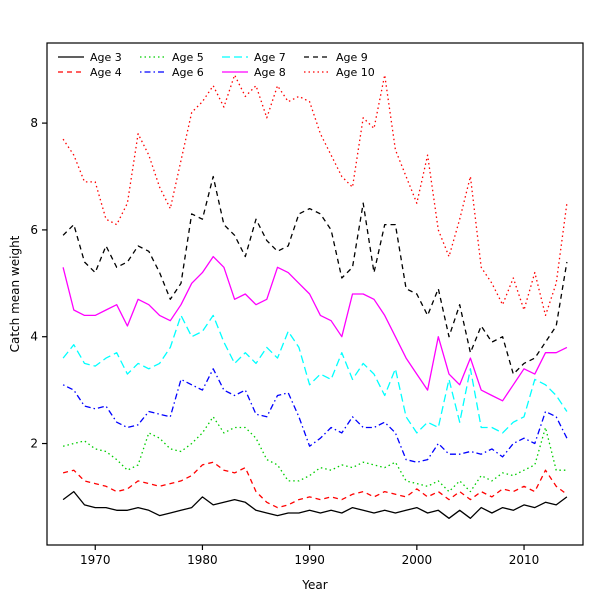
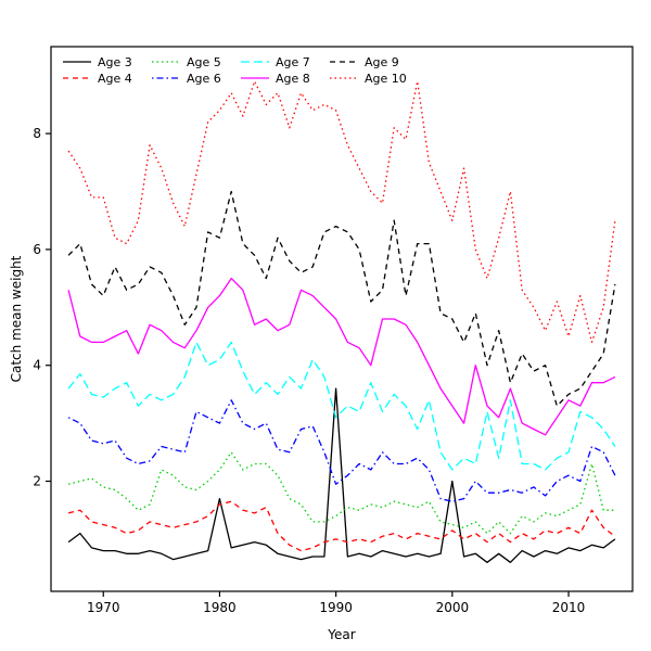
Age 3/1980: 1.0 -> 1.7
Age 3/1990: 0.8 -> 3.6
Age 3/2000: 0.8 -> 2.0
